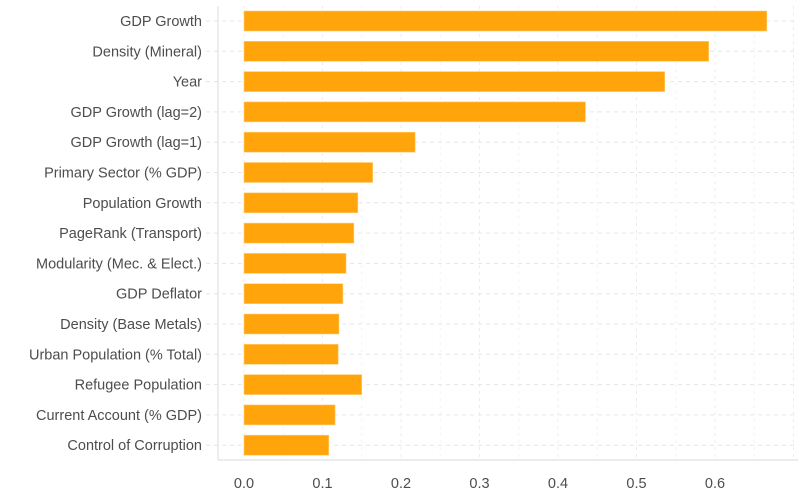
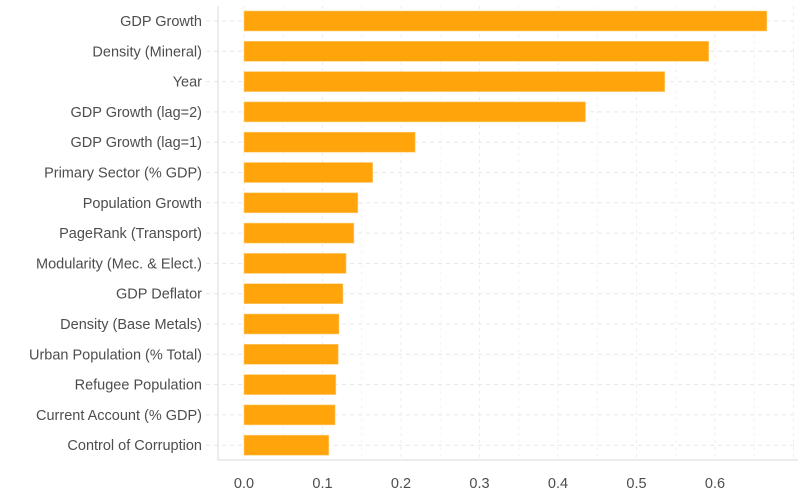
Refugee Population: 0.15 -> 0.12
